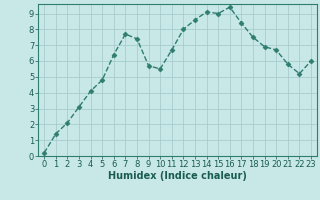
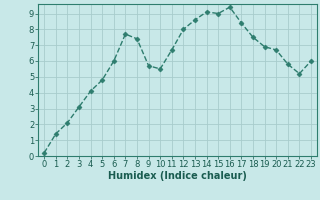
6: 6.4 -> 6.0
